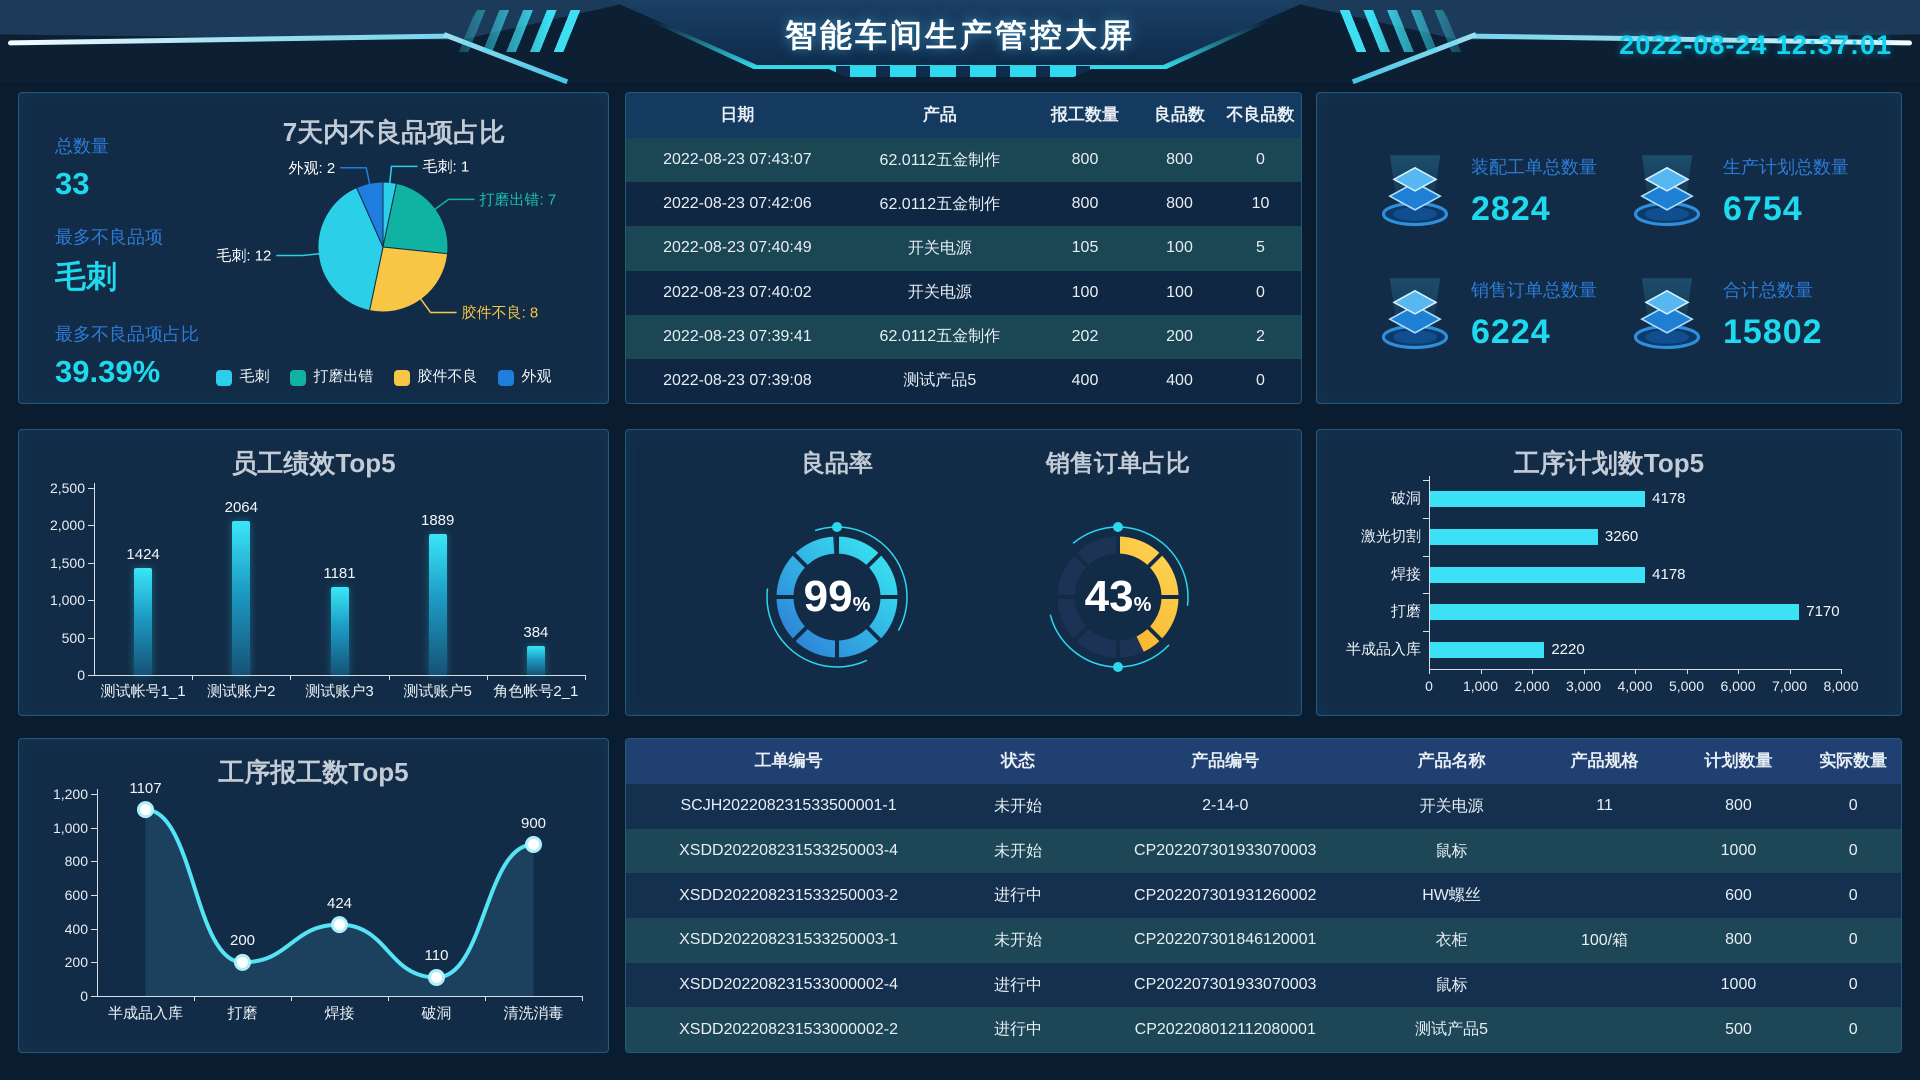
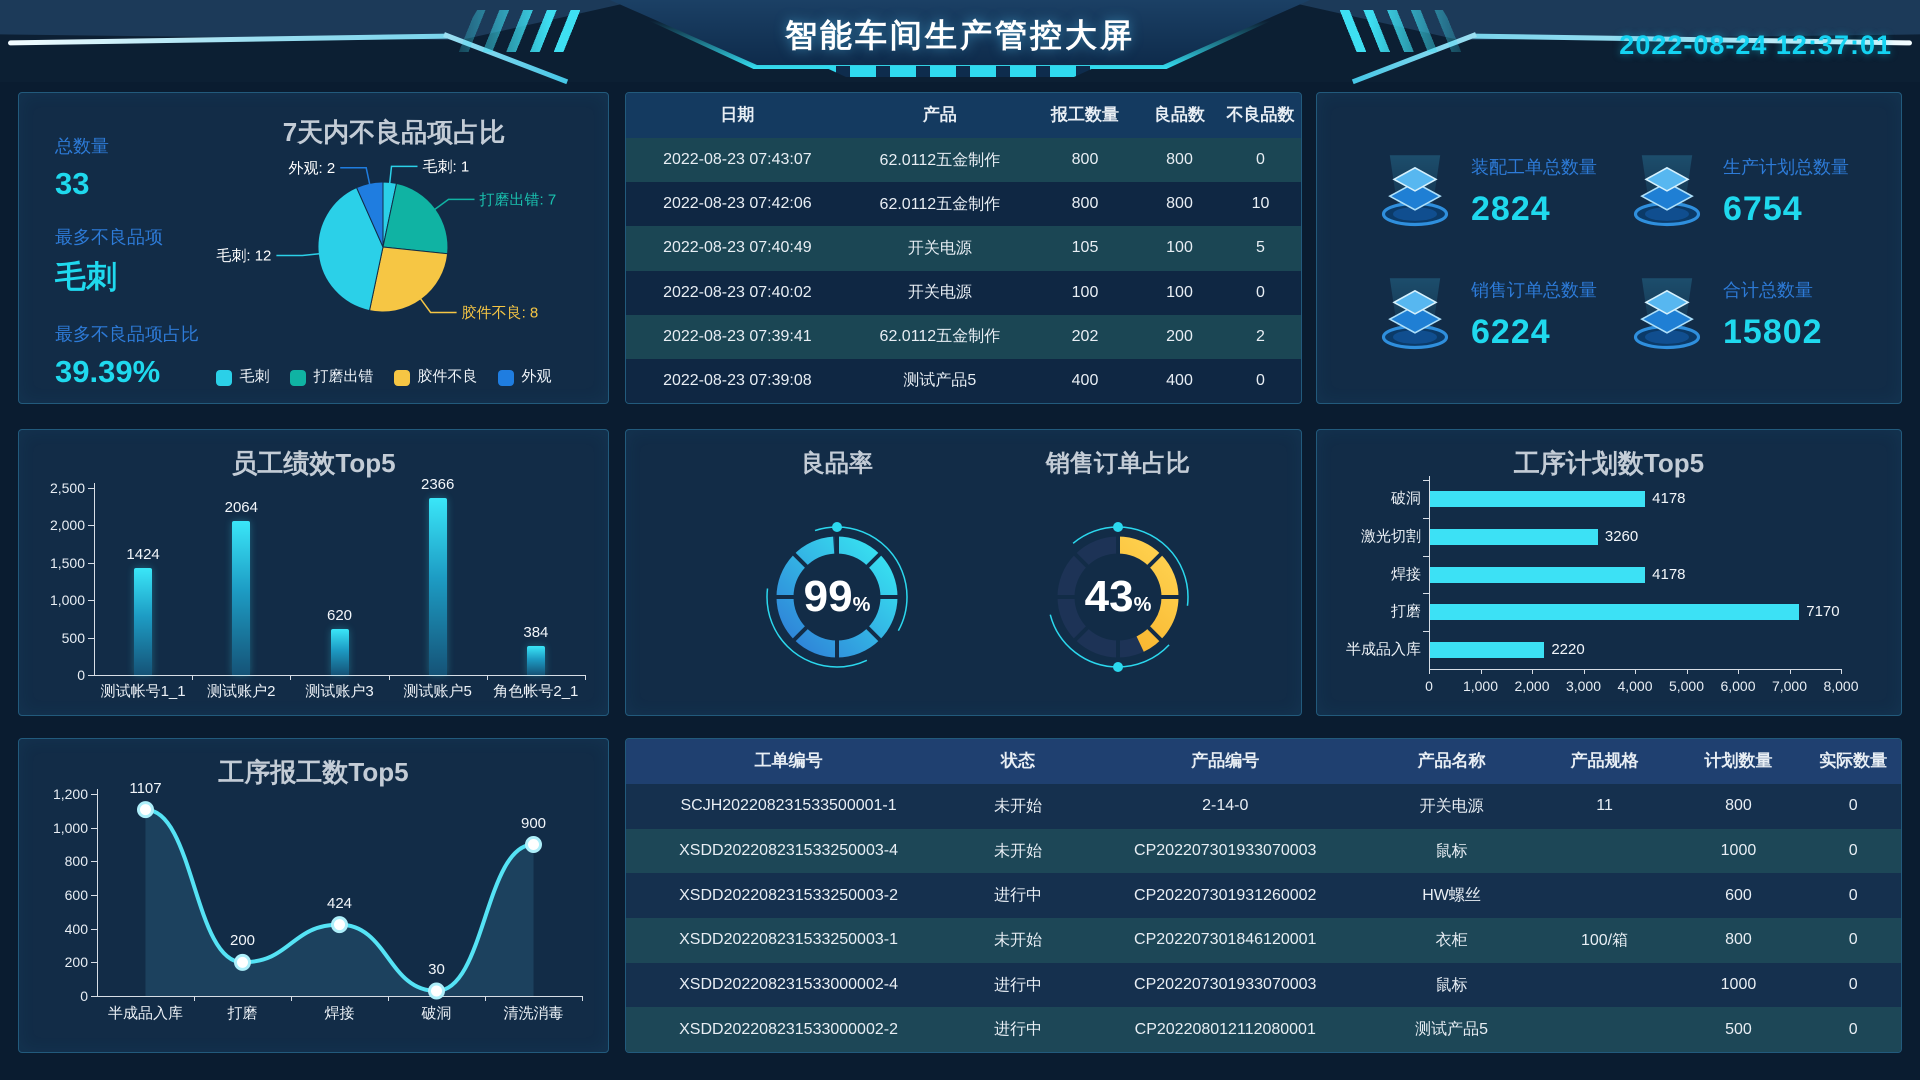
员工绩效Top5/测试账户3: 1181 -> 620
员工绩效Top5/测试账户5: 1889 -> 2366
工序报工数Top5/破洞: 110 -> 30
